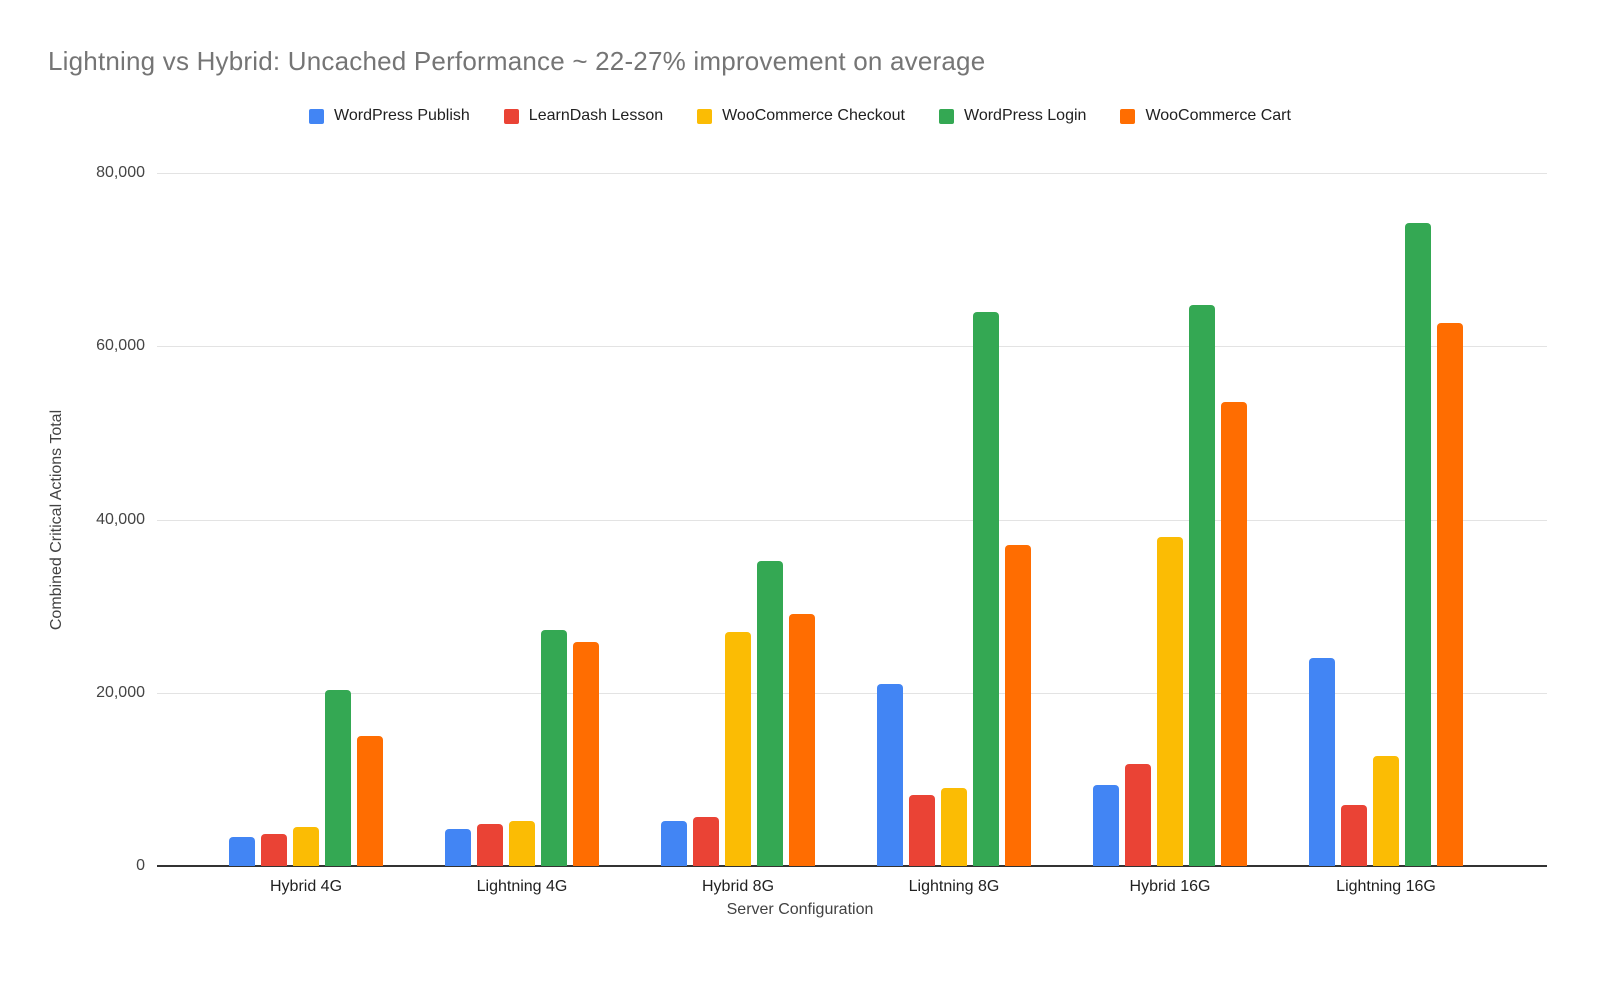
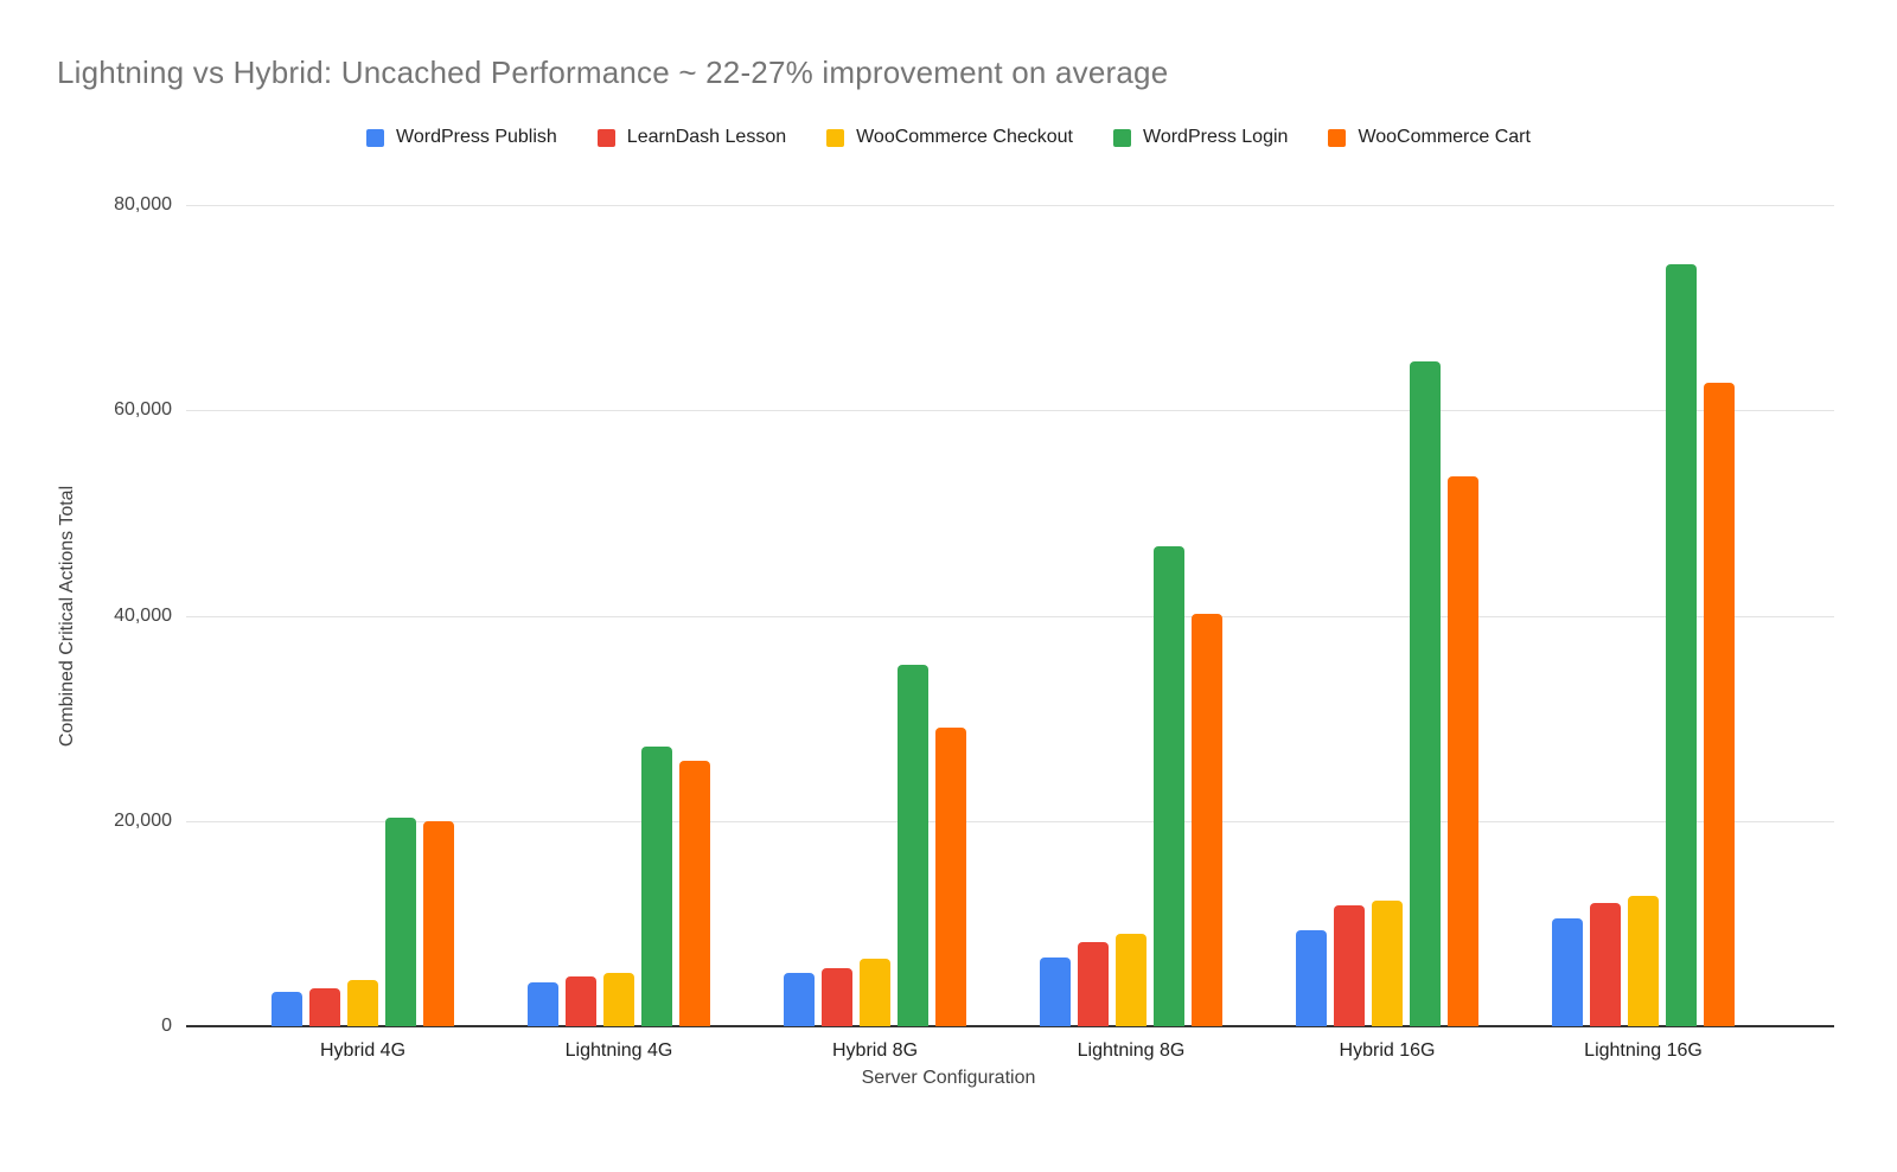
WooCommerce Cart/Hybrid 4G: 15000 -> 20000
WooCommerce Checkout/Hybrid 8G: 27000 -> 7000
WordPress Publish/Lightning 8G: 21000 -> 7000
WordPress Login/Lightning 8G: 64000 -> 47000
WooCommerce Cart/Lightning 8G: 37000 -> 40000
WooCommerce Checkout/Hybrid 16G: 38000 -> 12000
WordPress Publish/Lightning 16G: 24000 -> 10000
LearnDash Lesson/Lightning 16G: 7000 -> 12000
